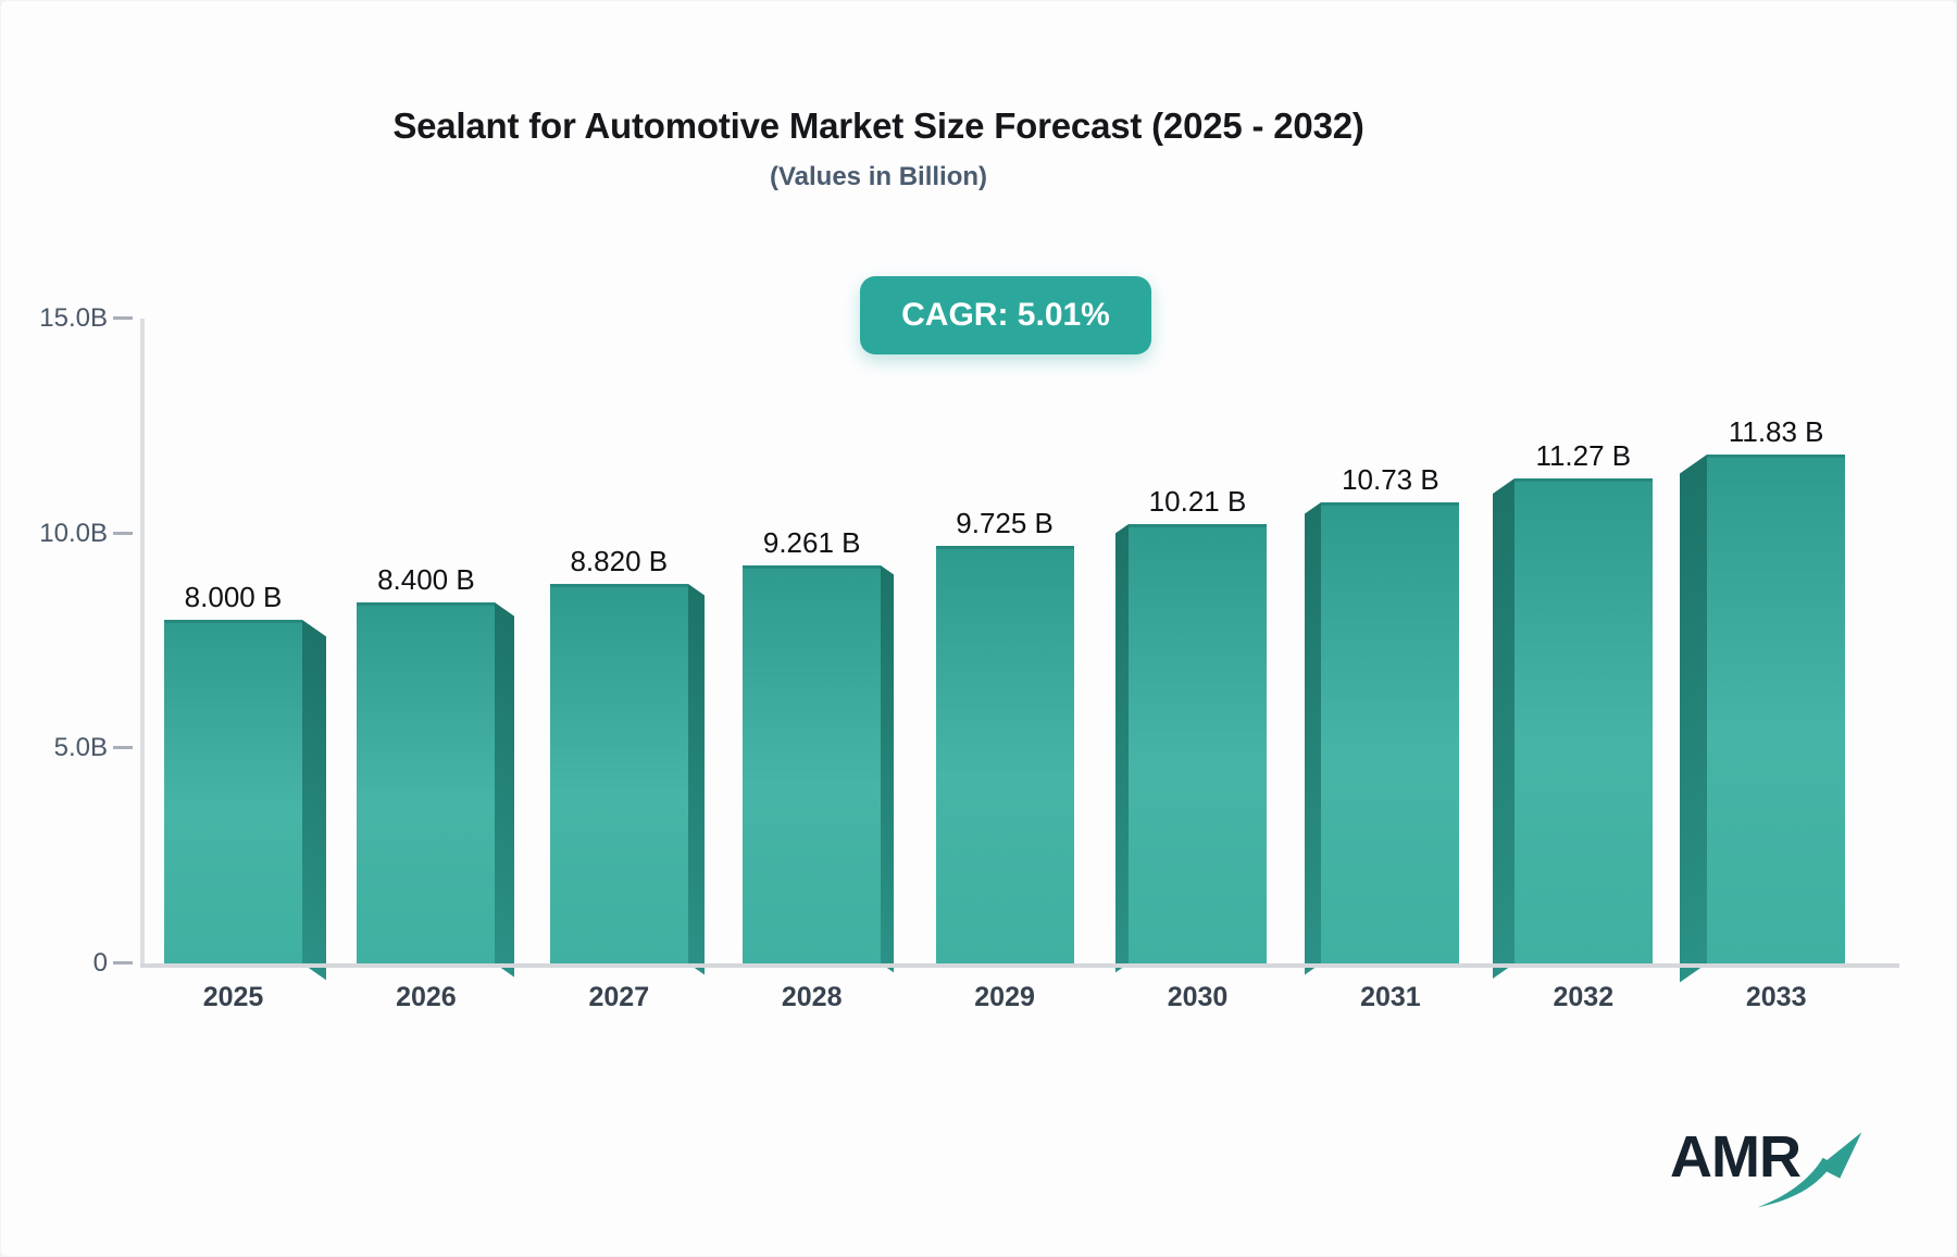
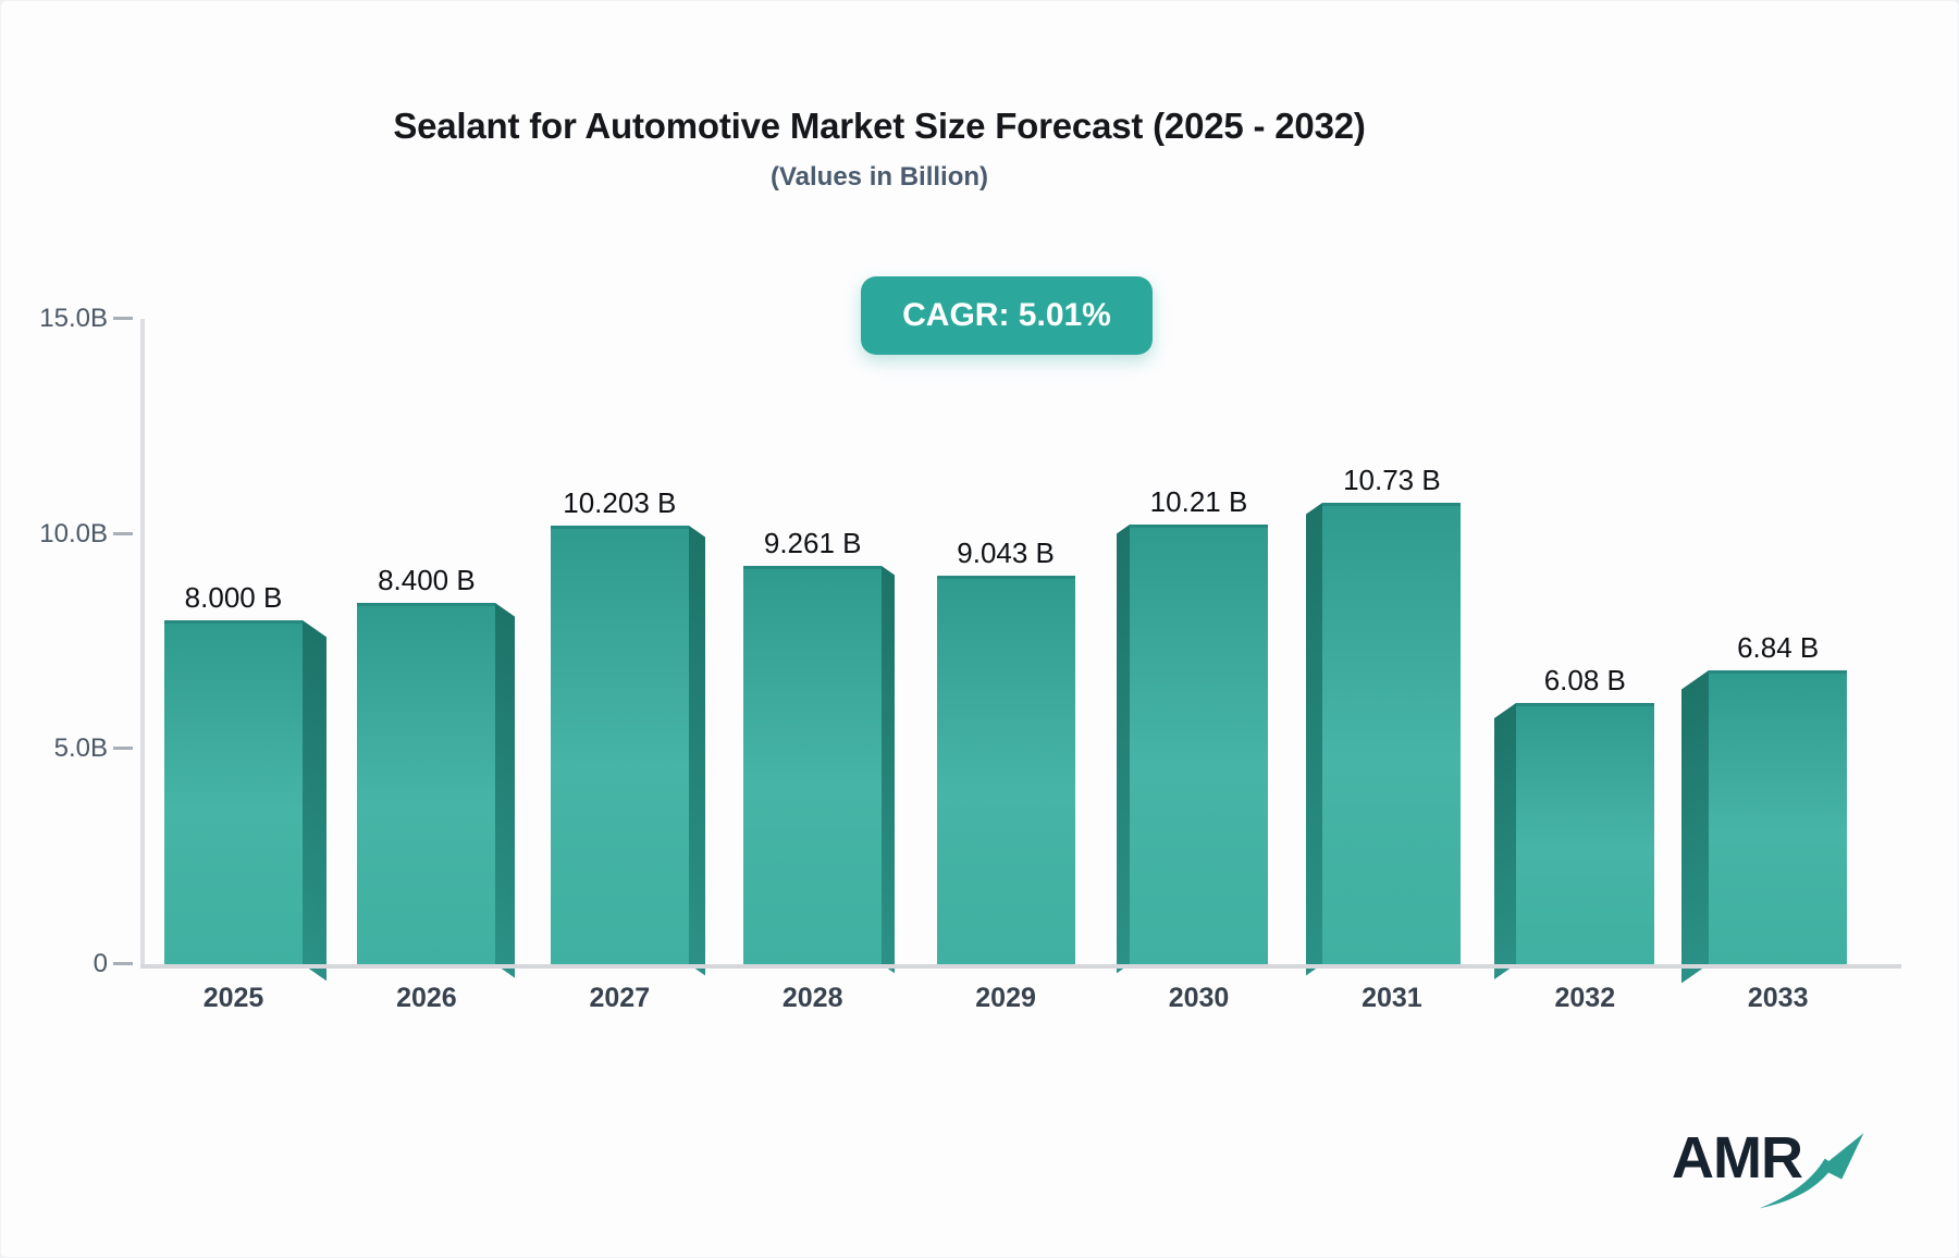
2027: 8.820 -> 10.203
2029: 9.725 -> 9.043
2032: 11.27 -> 6.08
2033: 11.83 -> 6.84
